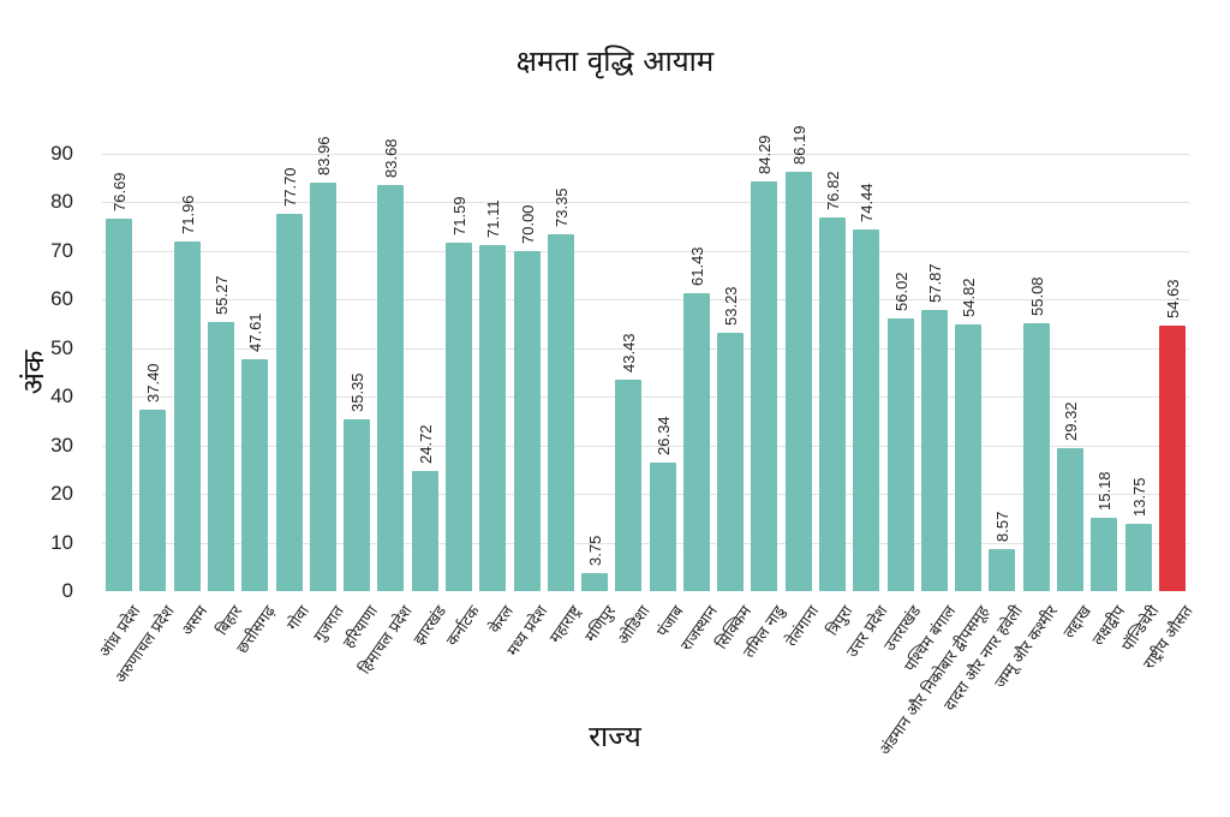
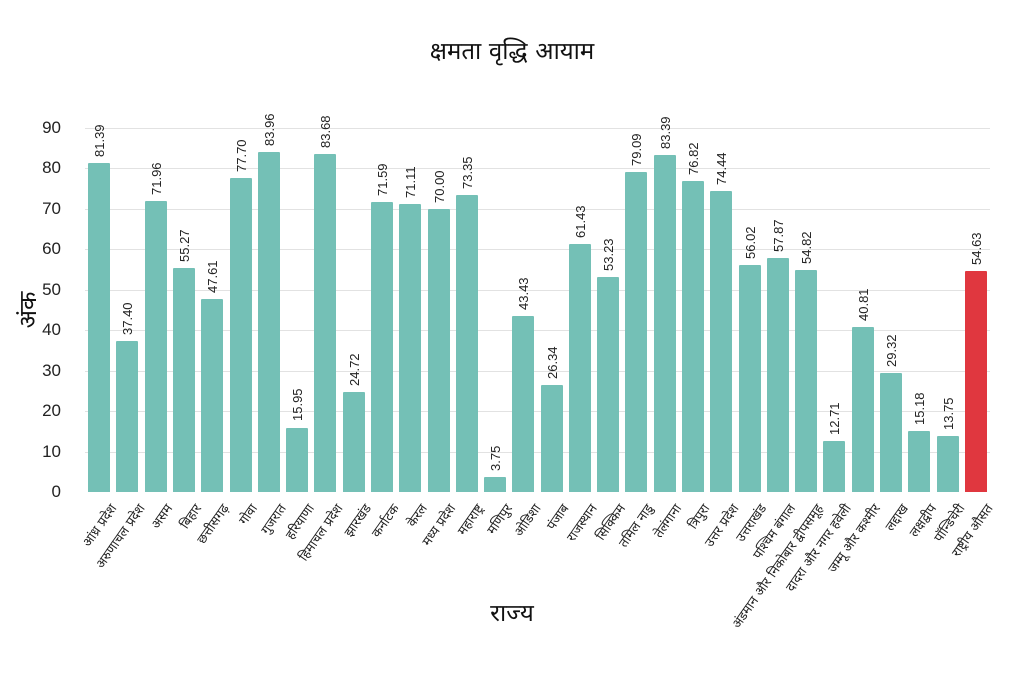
आंध्र प्रदेश: 76.69 -> 81.39
हरियाणा: 35.35 -> 15.95
तमिल नाडु: 84.29 -> 79.09
तेलंगाना: 86.19 -> 83.39
दादरा और नगर हवेली: 8.57 -> 12.71
जम्मू और कश्मीर: 55.08 -> 40.81
